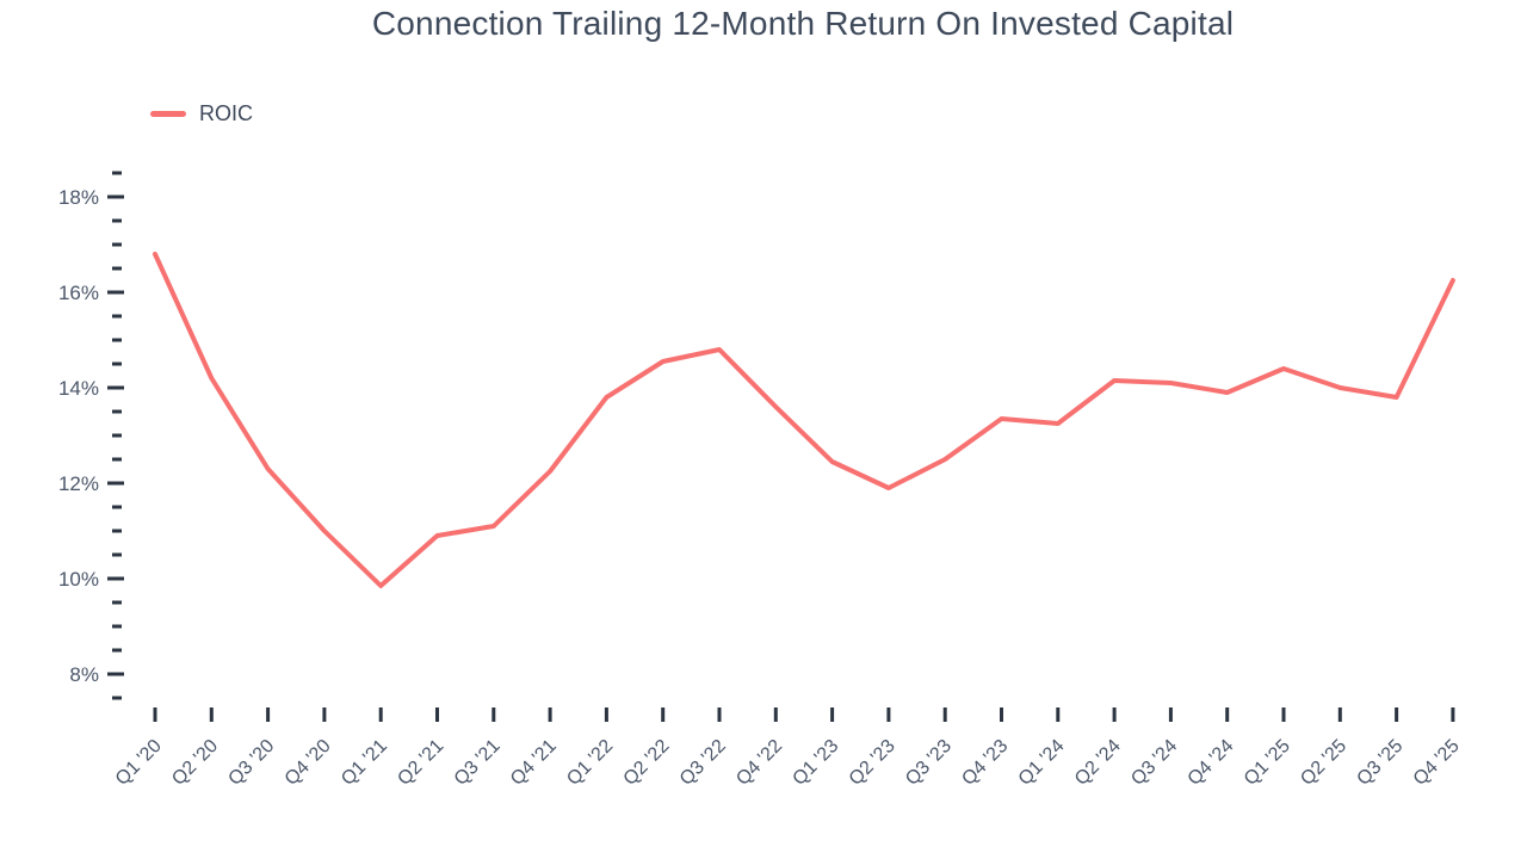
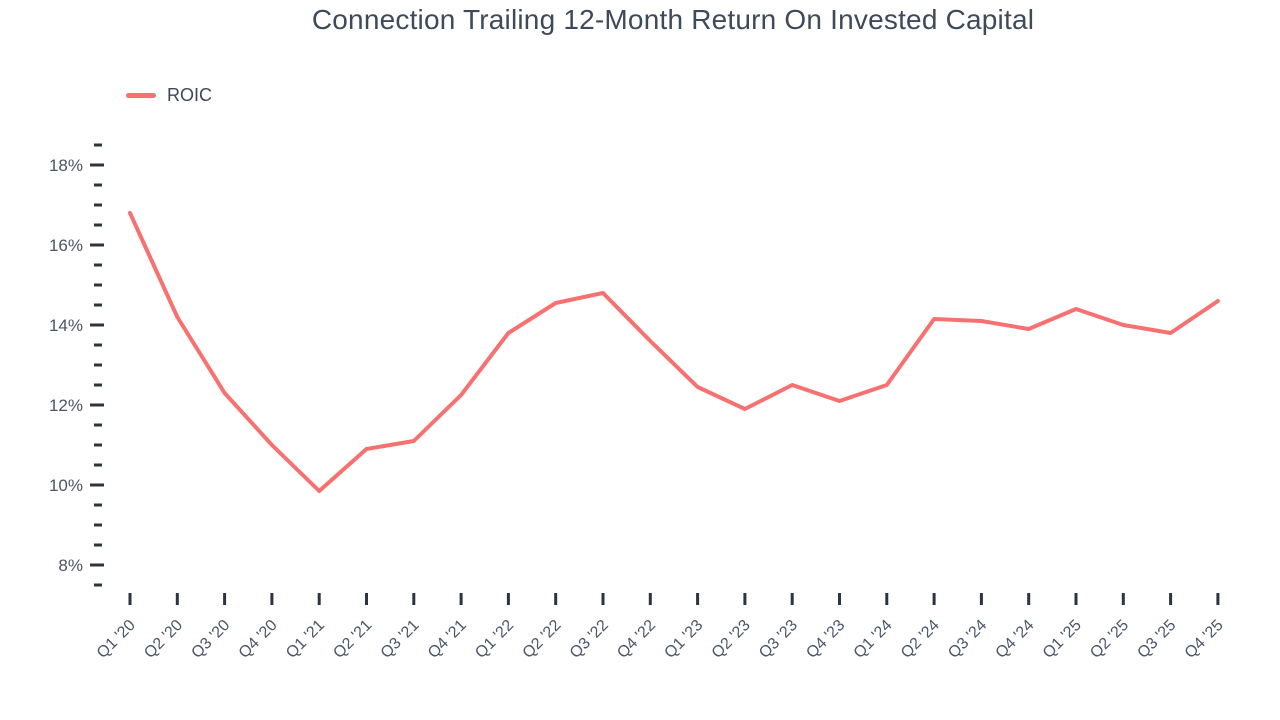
Q4 '23: 13.3% -> 12.1%
Q1 '24: 13.2% -> 12.5%
Q4 '25: 16.2% -> 14.6%
